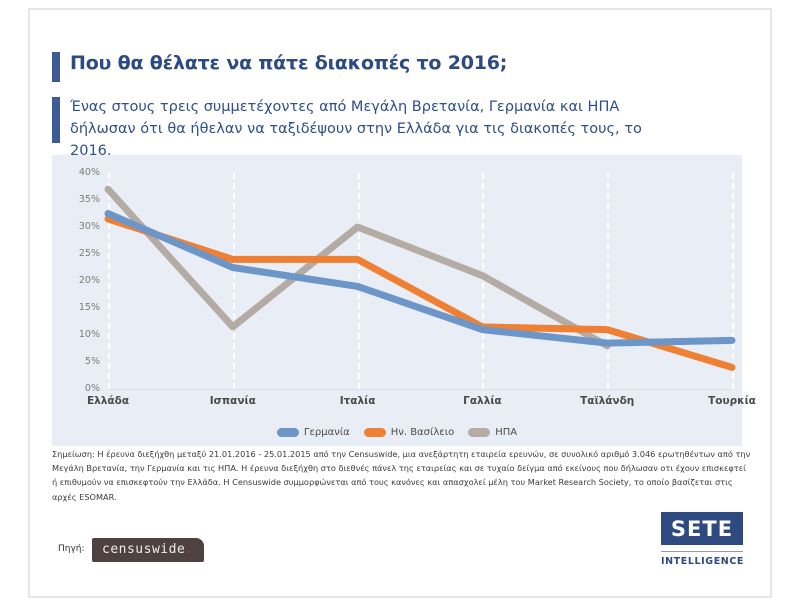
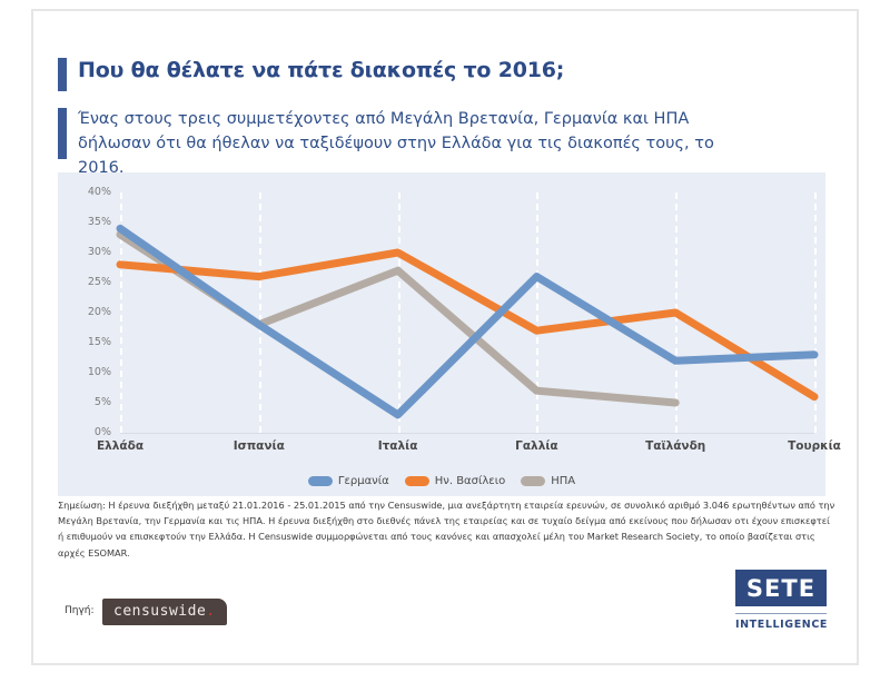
Γερμανία/Ελλάδα: 32% -> 34%
Ην. Βασίλειο/Ελλάδα: 32% -> 28%
ΗΠΑ/Ελλάδα: 37% -> 33%
Γερμανία/Ισπανία: 22% -> 18%
Ην. Βασίλειο/Ισπανία: 24% -> 26%
ΗΠΑ/Ισπανία: 12% -> 18%
Γερμανία/Ιταλία: 19% -> 3%
Ην. Βασίλειο/Ιταλία: 24% -> 30%
ΗΠΑ/Ιταλία: 30% -> 27%
Γερμανία/Γαλλία: 11% -> 26%
Ην. Βασίλειο/Γαλλία: 12% -> 17%
ΗΠΑ/Γαλλία: 21% -> 7%
Γερμανία/Ταϊλάνδη: 8% -> 12%
Ην. Βασίλειο/Ταϊλάνδη: 11% -> 20%
ΗΠΑ/Ταϊλάνδη: 8% -> 5%
Γερμανία/Τουρκία: 9% -> 13%
Ην. Βασίλειο/Τουρκία: 4% -> 6%
